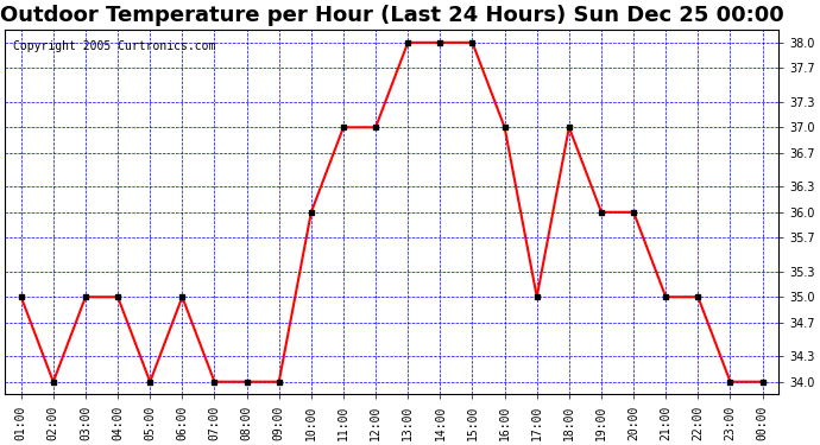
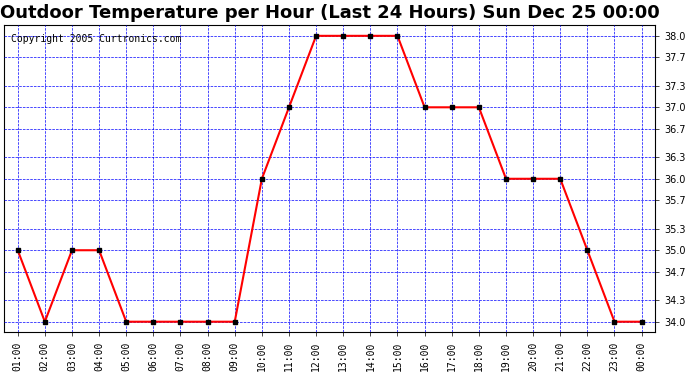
06:00: 35 -> 34
12:00: 37 -> 38
17:00: 35 -> 37
21:00: 35 -> 36
